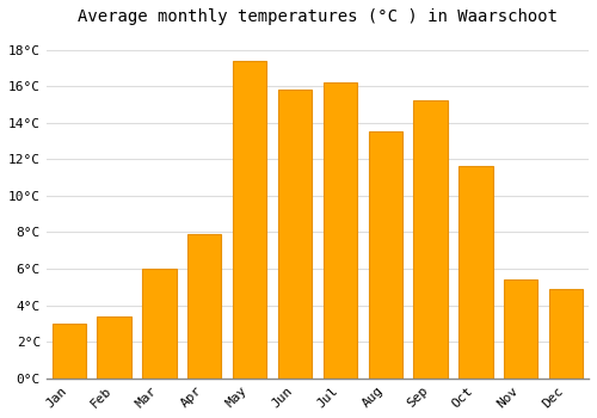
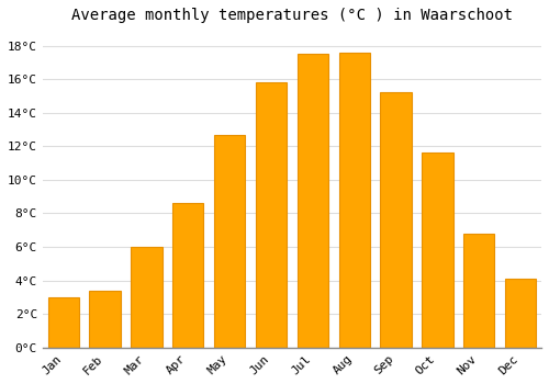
Apr: 7.9°C -> 8.6°C
May: 17.4°C -> 12.7°C
Jul: 16.2°C -> 17.5°C
Aug: 13.5°C -> 17.6°C
Nov: 5.4°C -> 6.8°C
Dec: 4.9°C -> 4.1°C
